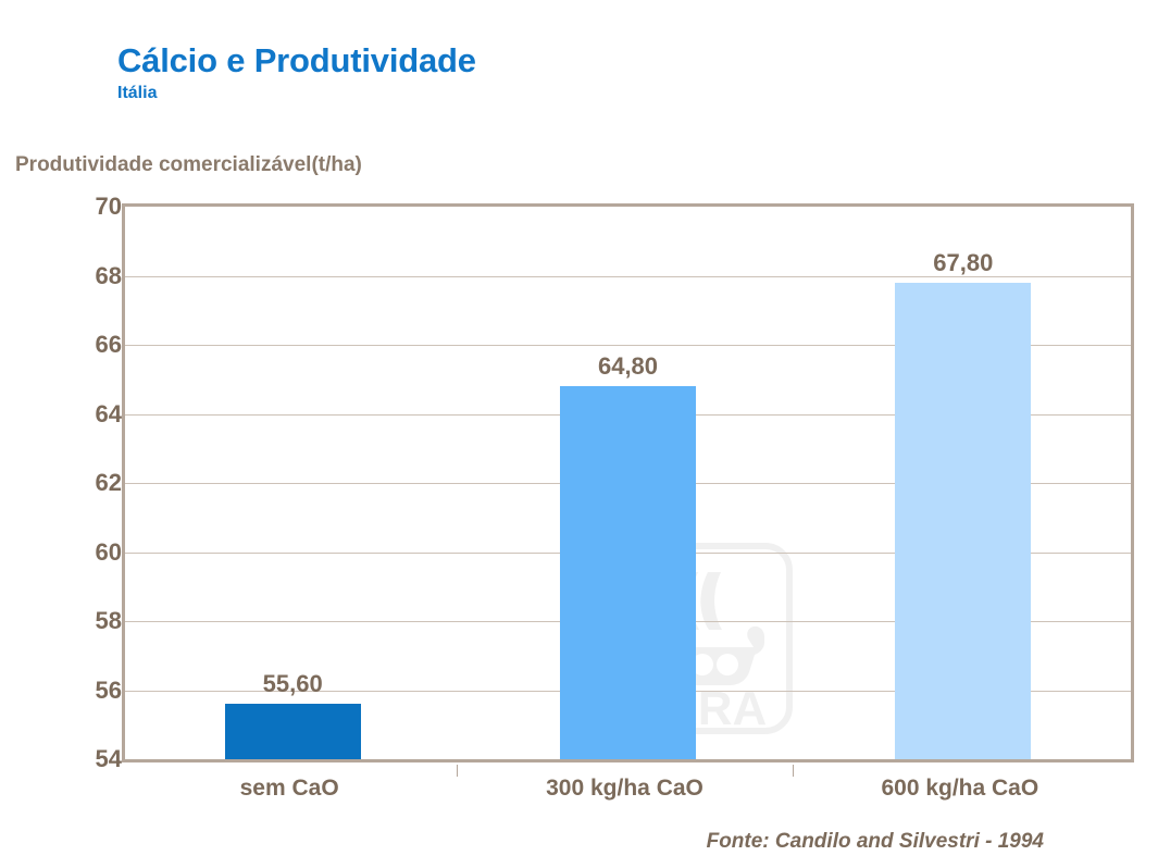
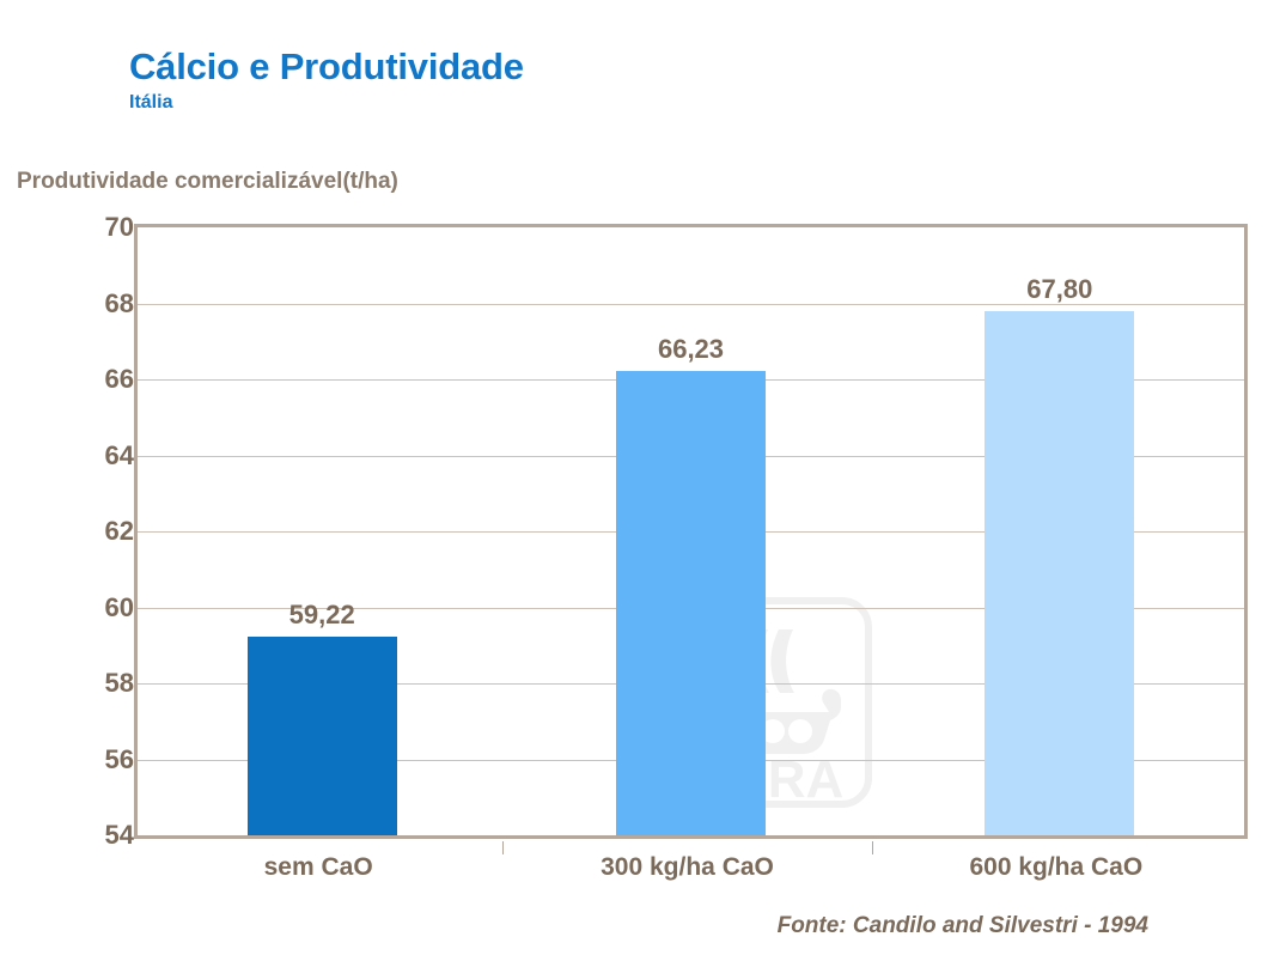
sem CaO: 55,60 -> 59,22
300 kg/ha CaO: 64,80 -> 66,23
